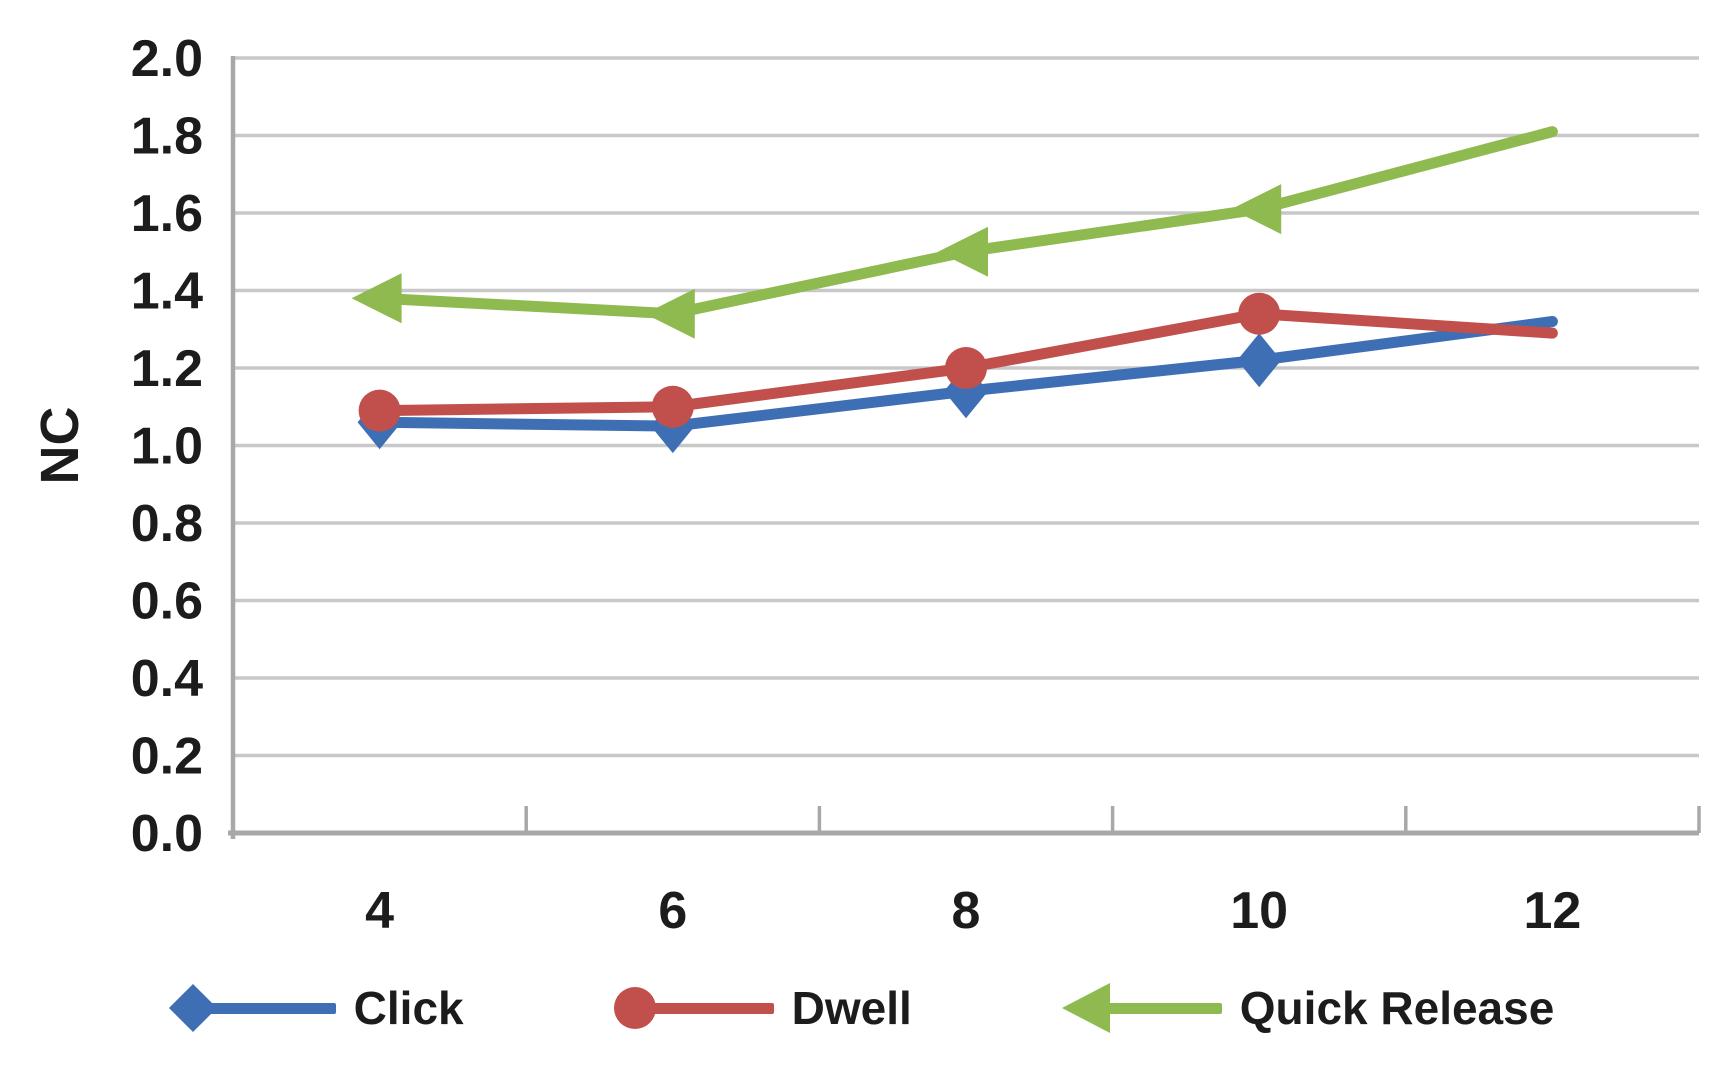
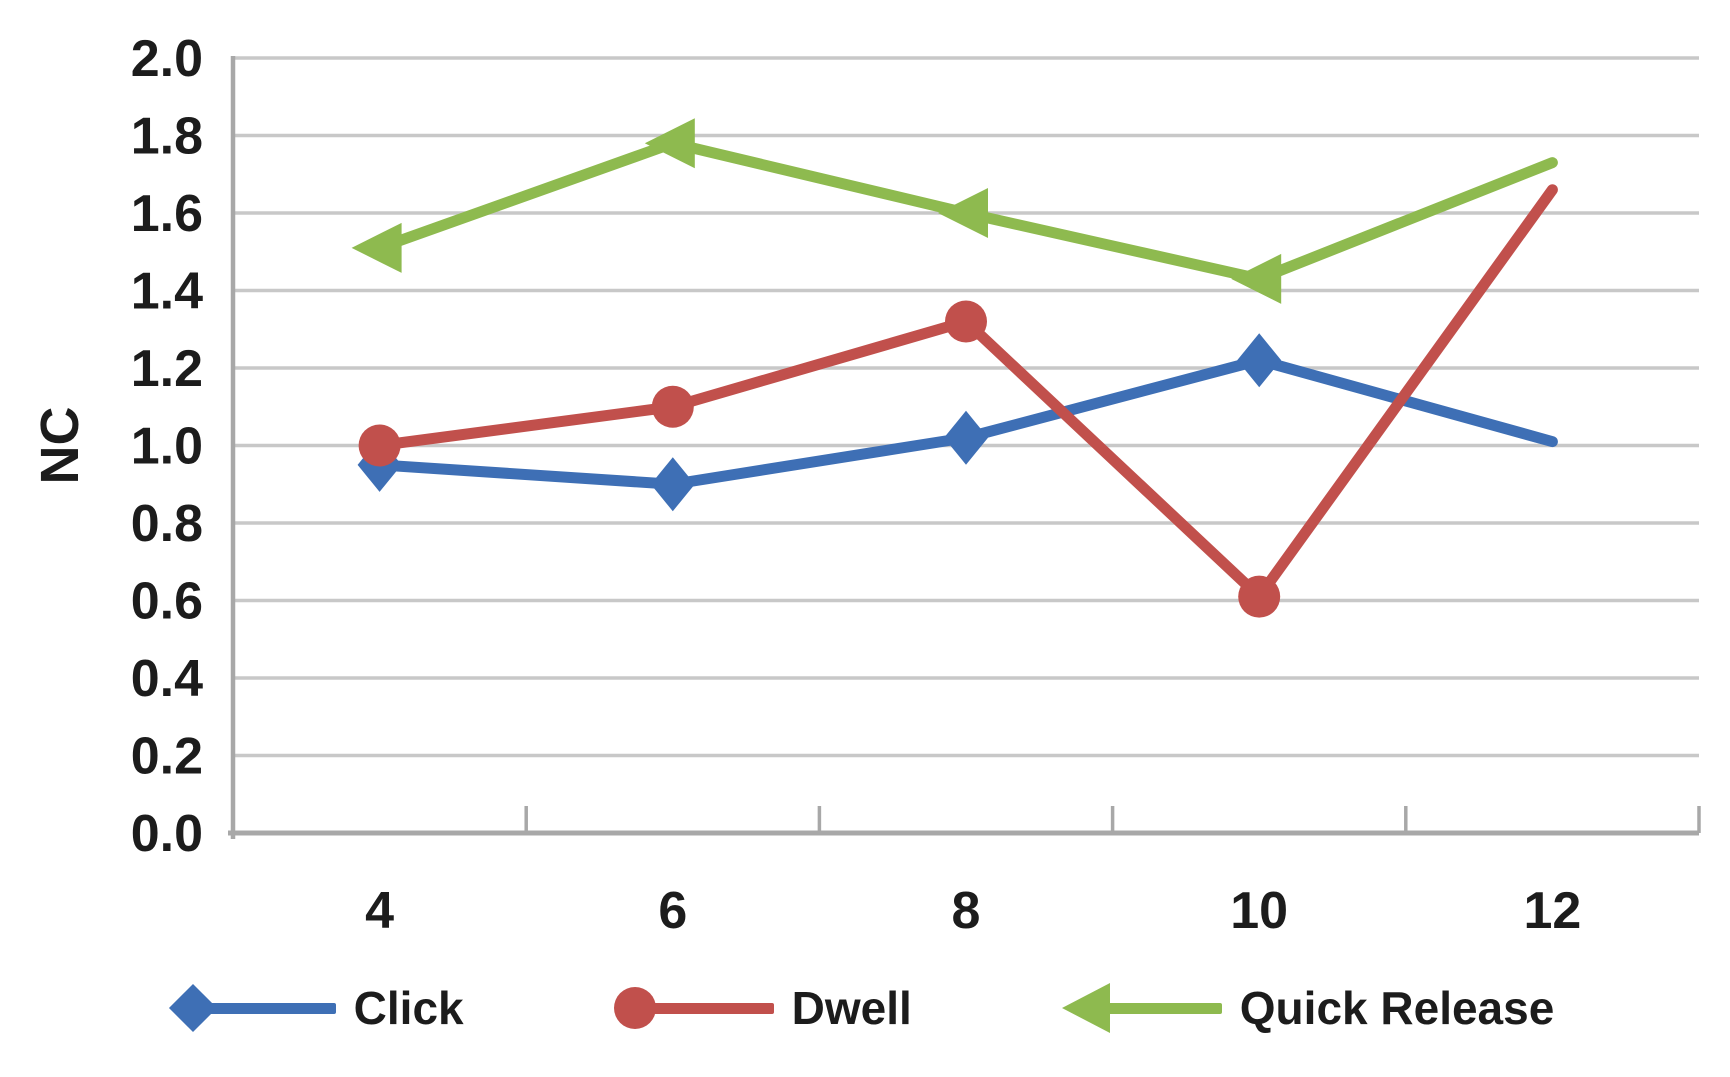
Click/4: 1.06 -> 0.95
Dwell/4: 1.09 -> 1.00
Quick Release/4: 1.38 -> 1.51
Click/6: 1.05 -> 0.90
Quick Release/6: 1.34 -> 1.78
Click/8: 1.14 -> 1.02
Dwell/8: 1.20 -> 1.32
Quick Release/8: 1.50 -> 1.60
Dwell/10: 1.34 -> 0.61
Quick Release/10: 1.61 -> 1.43
Click/12: 1.32 -> 1.01
Dwell/12: 1.29 -> 1.66
Quick Release/12: 1.81 -> 1.73
